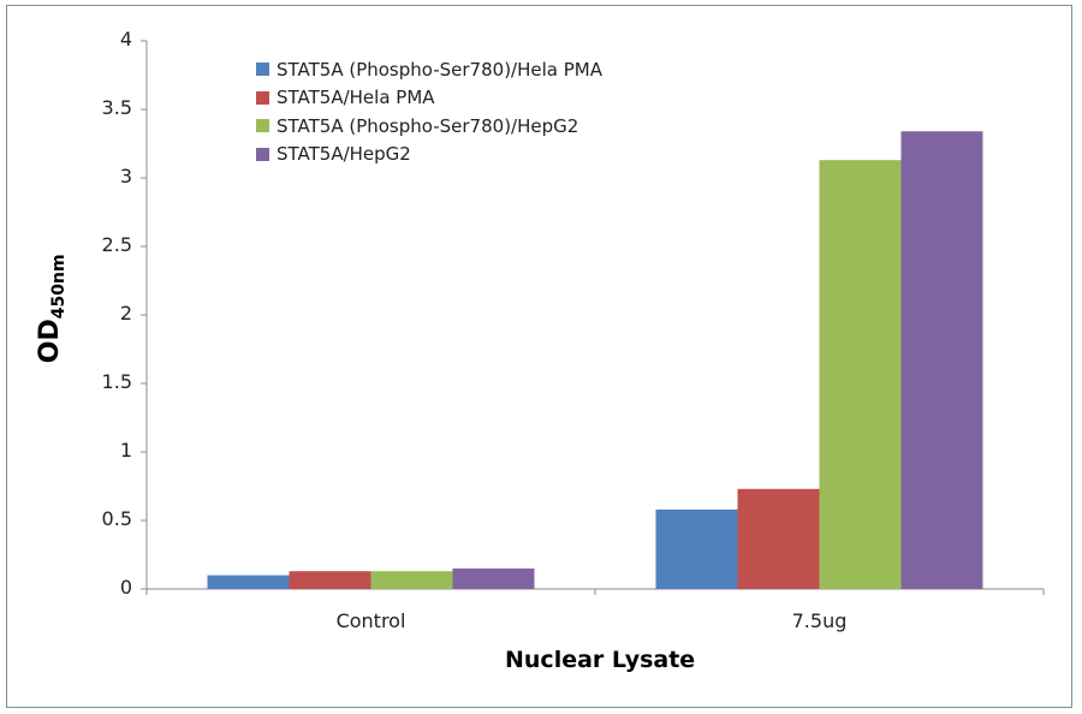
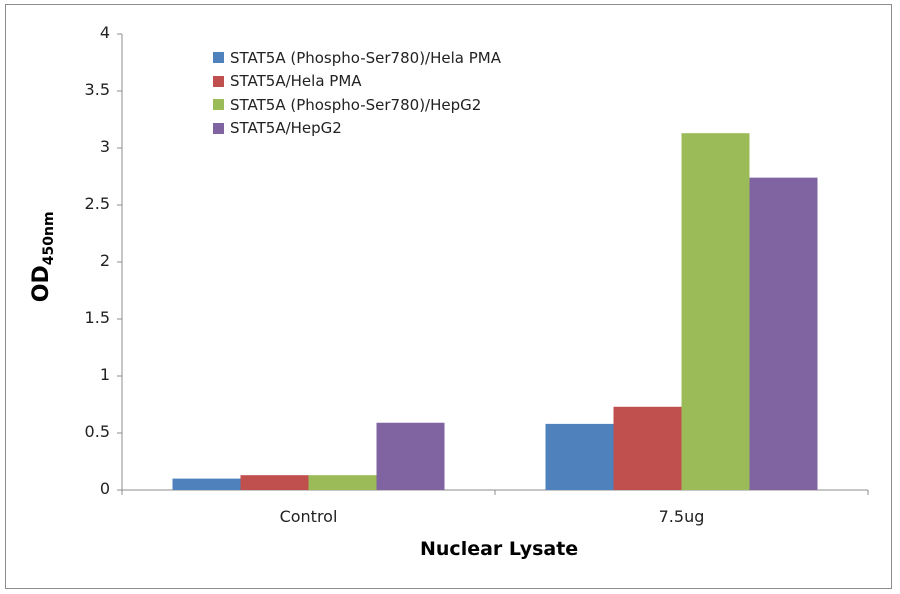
STAT5A/HepG2/Control: 0.15 -> 0.59
STAT5A/HepG2/7.5ug: 3.34 -> 2.74
